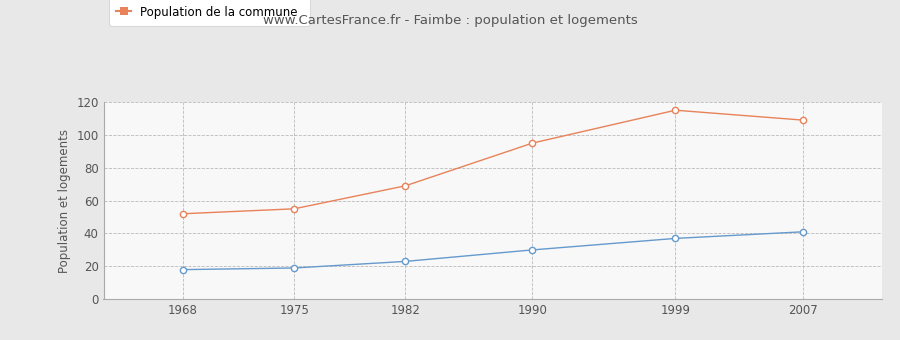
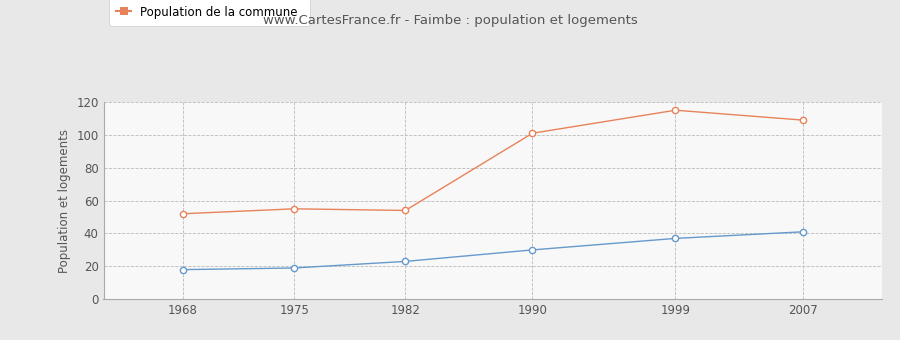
Population de la commune/1982: 69 -> 54
Population de la commune/1990: 95 -> 101
